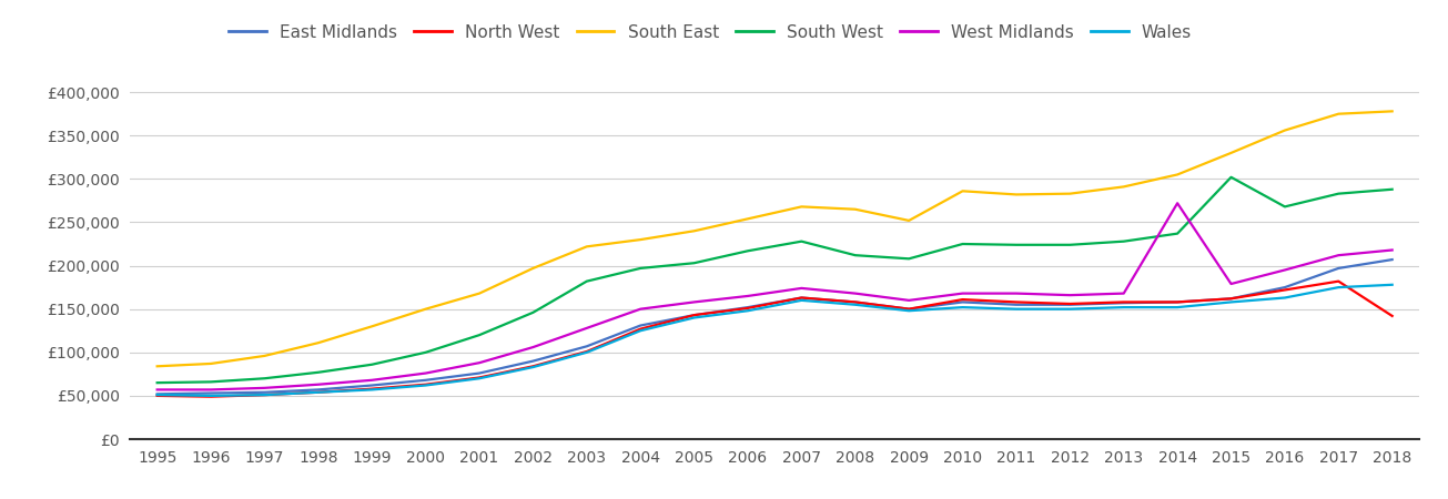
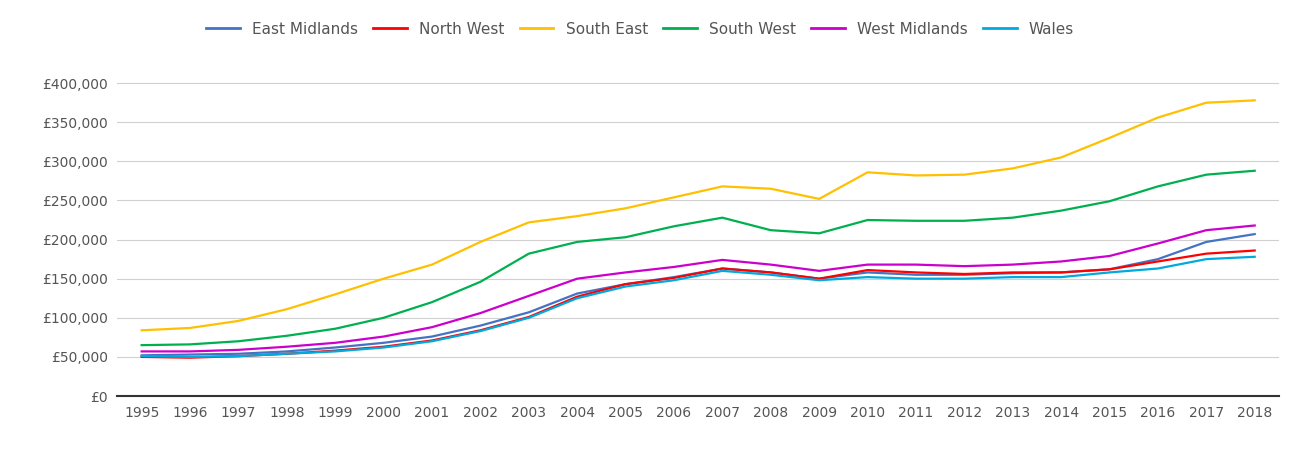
West Midlands/2014: £272,000 -> £172,000
South West/2015: £302,000 -> £249,000
North West/2018: £142,000 -> £186,000
